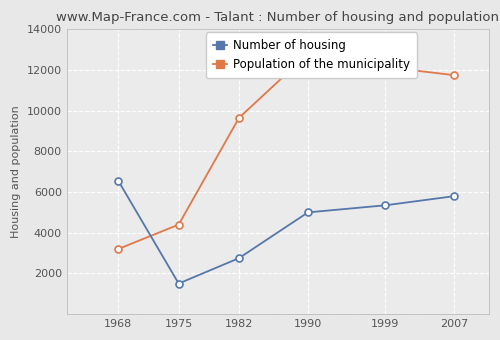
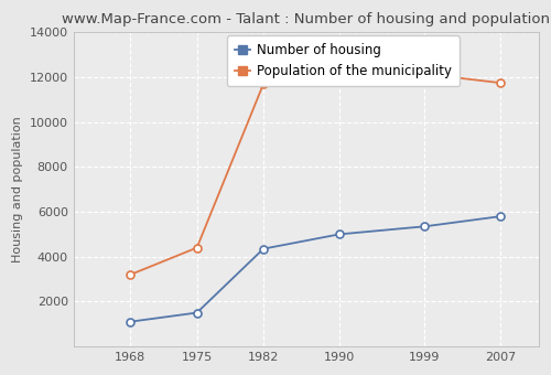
Number of housing/1968: 6550 -> 1100
Number of housing/1982: 2750 -> 4350
Population of the municipality/1982: 9650 -> 11700
